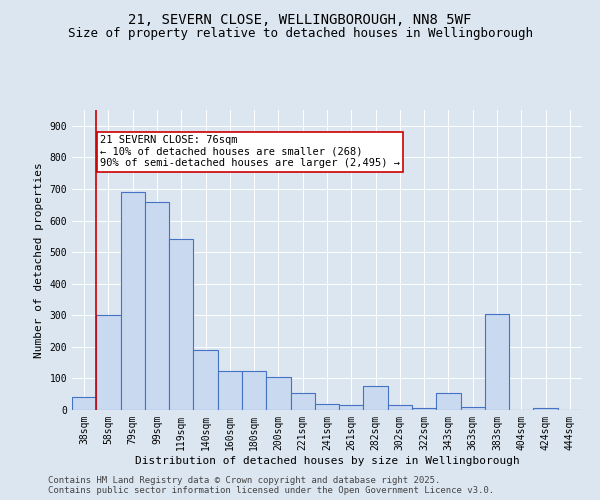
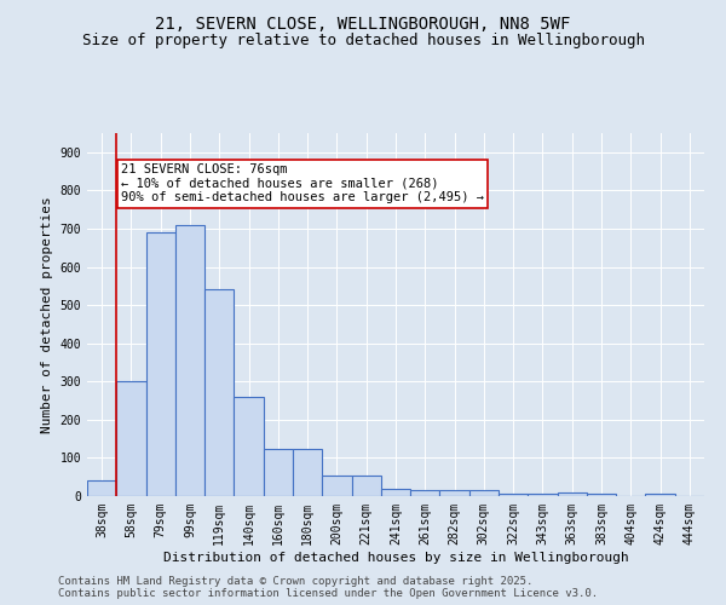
99sqm: 660 -> 710
140sqm: 190 -> 260
200sqm: 105 -> 55
282sqm: 75 -> 15
343sqm: 55 -> 5
383sqm: 305 -> 5
